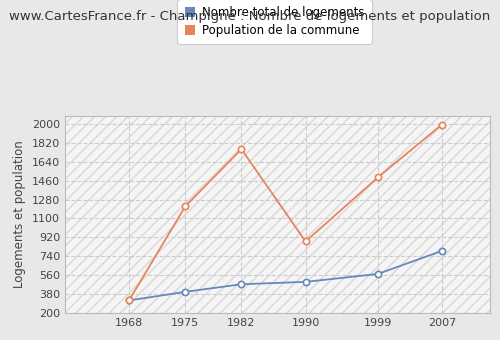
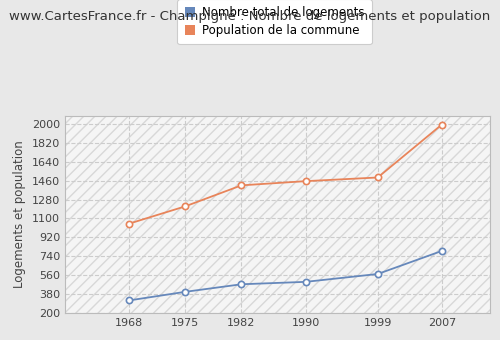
Population de la commune/1968: 320 -> 1050
Population de la commune/1982: 1760 -> 1420
Population de la commune/1990: 880 -> 1460
